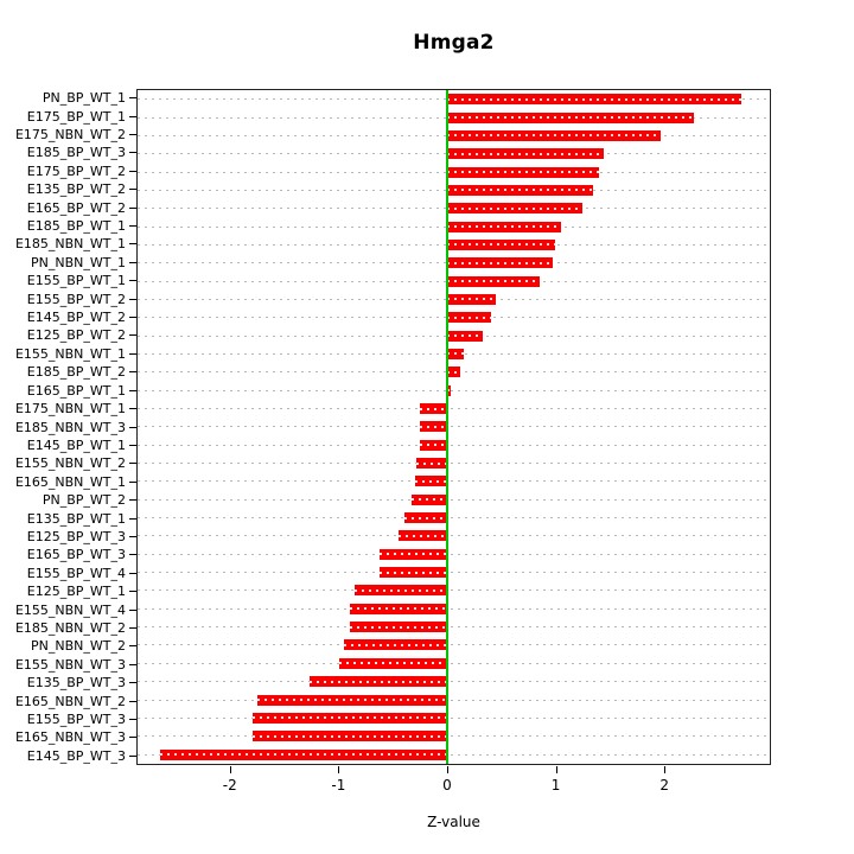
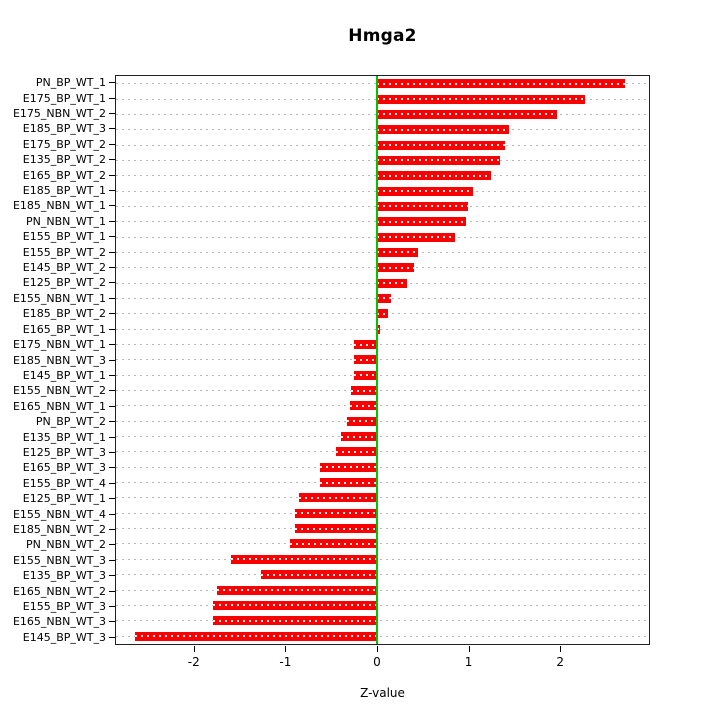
E155_NBN_WT_3: -1.0 -> -1.6
